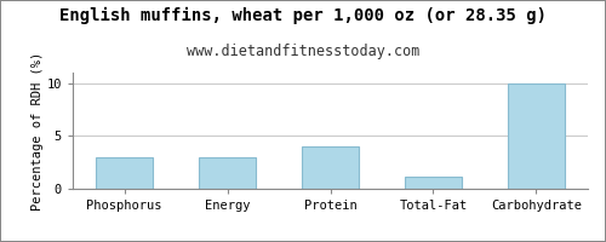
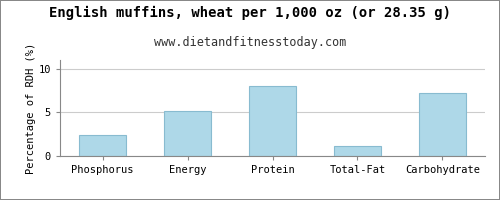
Phosphorus: 3.0 -> 2.4
Energy: 3.0 -> 5.2
Protein: 4.0 -> 8.0
Carbohydrate: 10.0 -> 7.2
